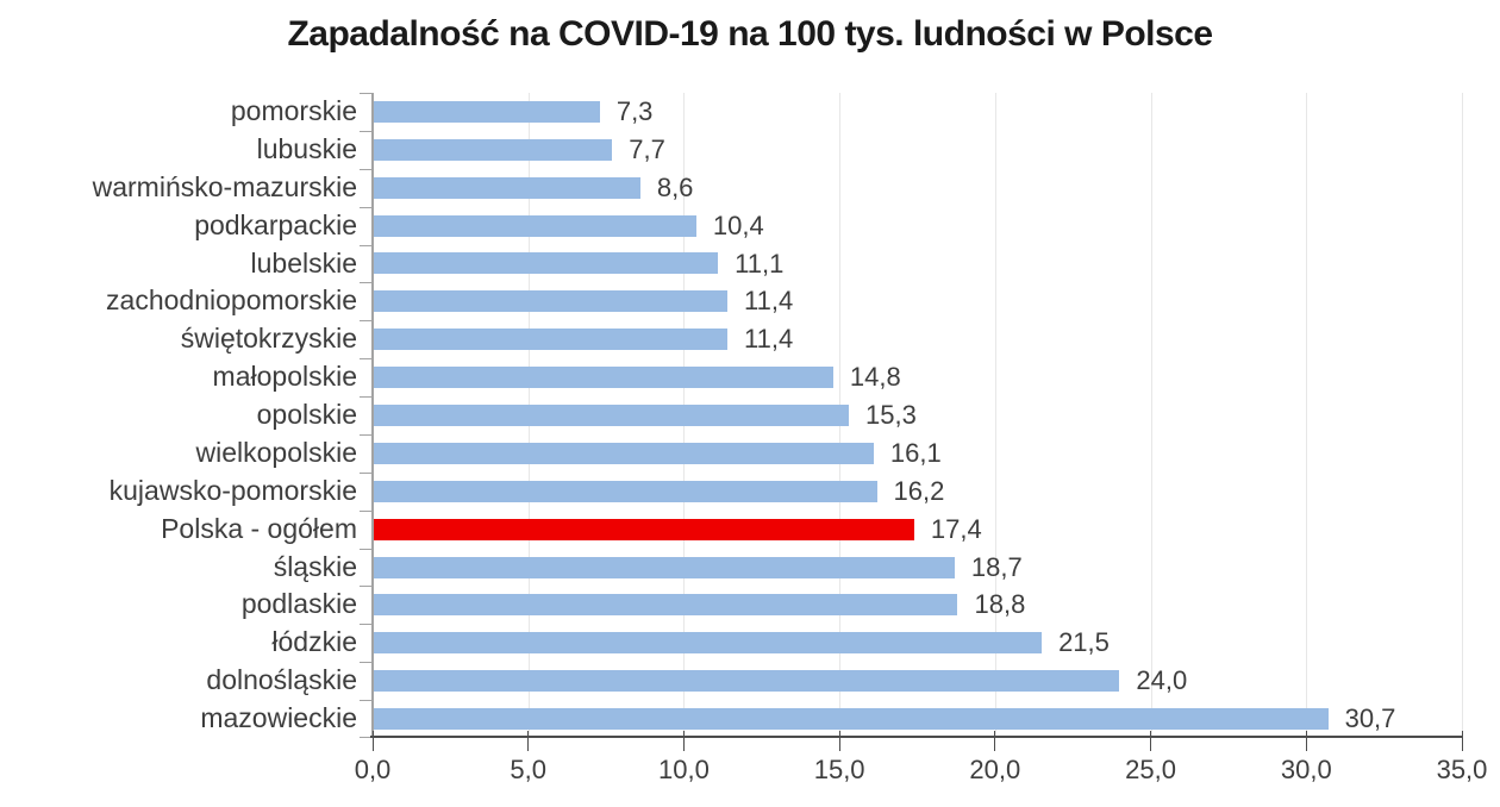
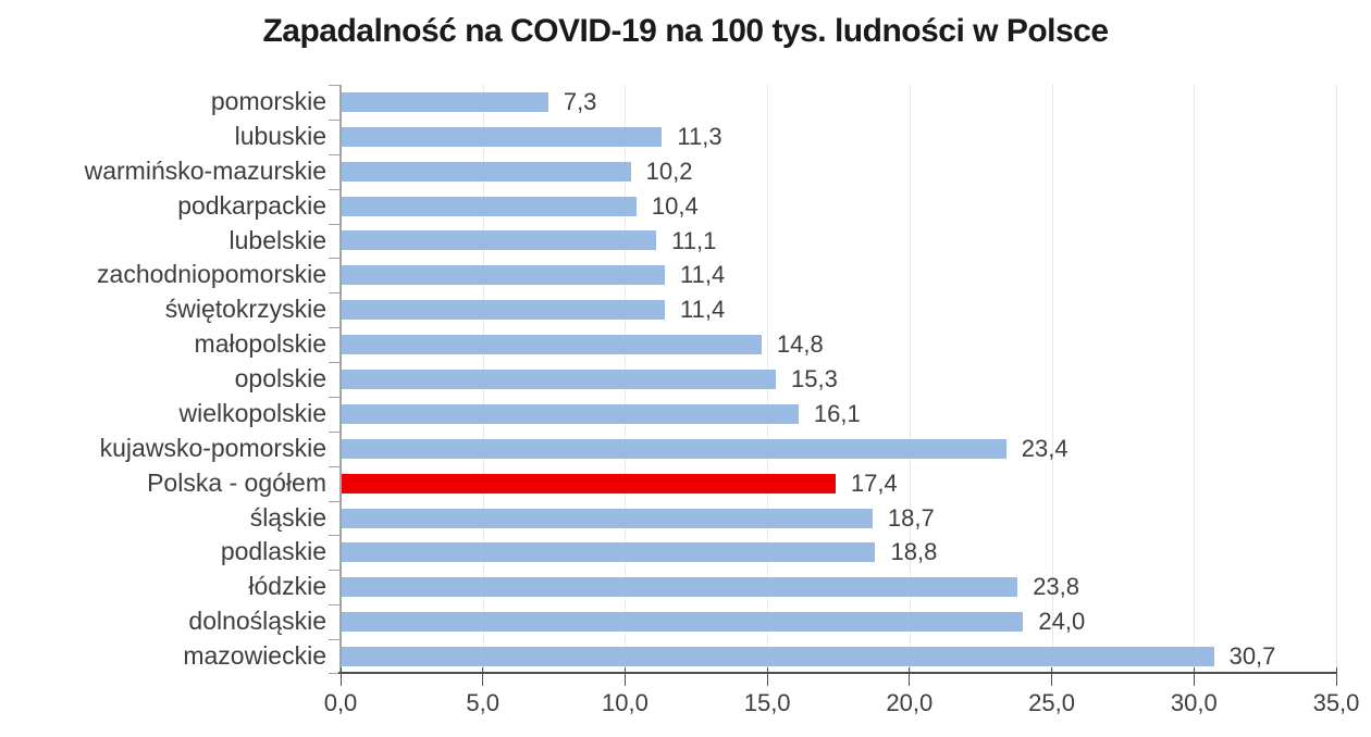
lubuskie: 7,7 -> 11,3
warmińsko-mazurskie: 8,6 -> 10,2
kujawsko-pomorskie: 16,2 -> 23,4
łódzkie: 21,5 -> 23,8
